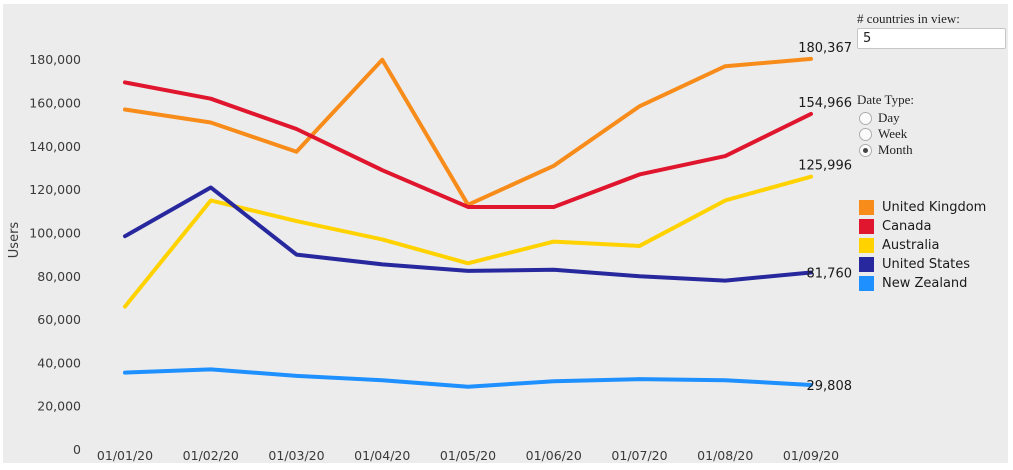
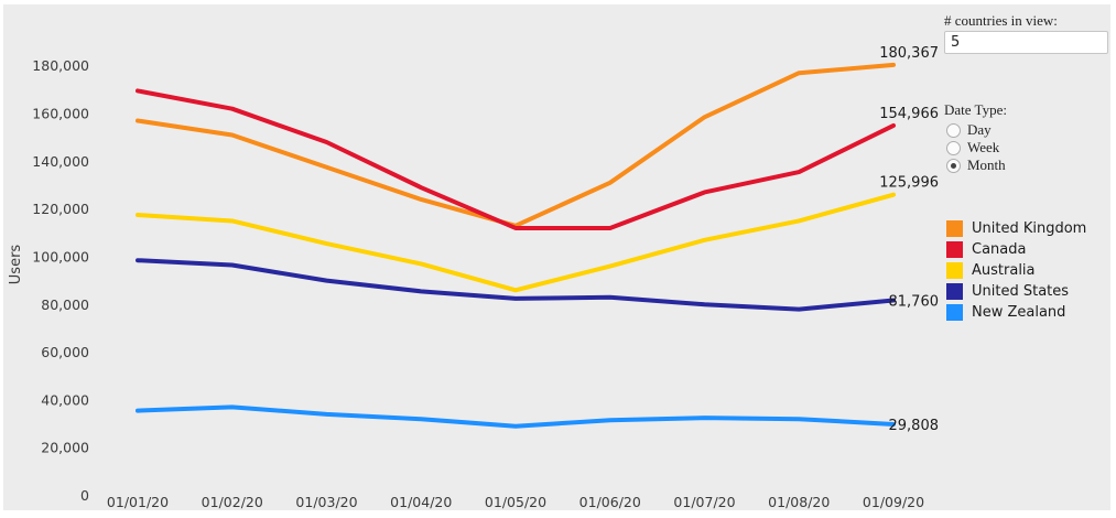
Australia/01/01/20: 66000 -> 118000
United States/01/02/20: 121000 -> 96000
United Kingdom/01/04/20: 180000 -> 124000
Australia/01/07/20: 94000 -> 107000
